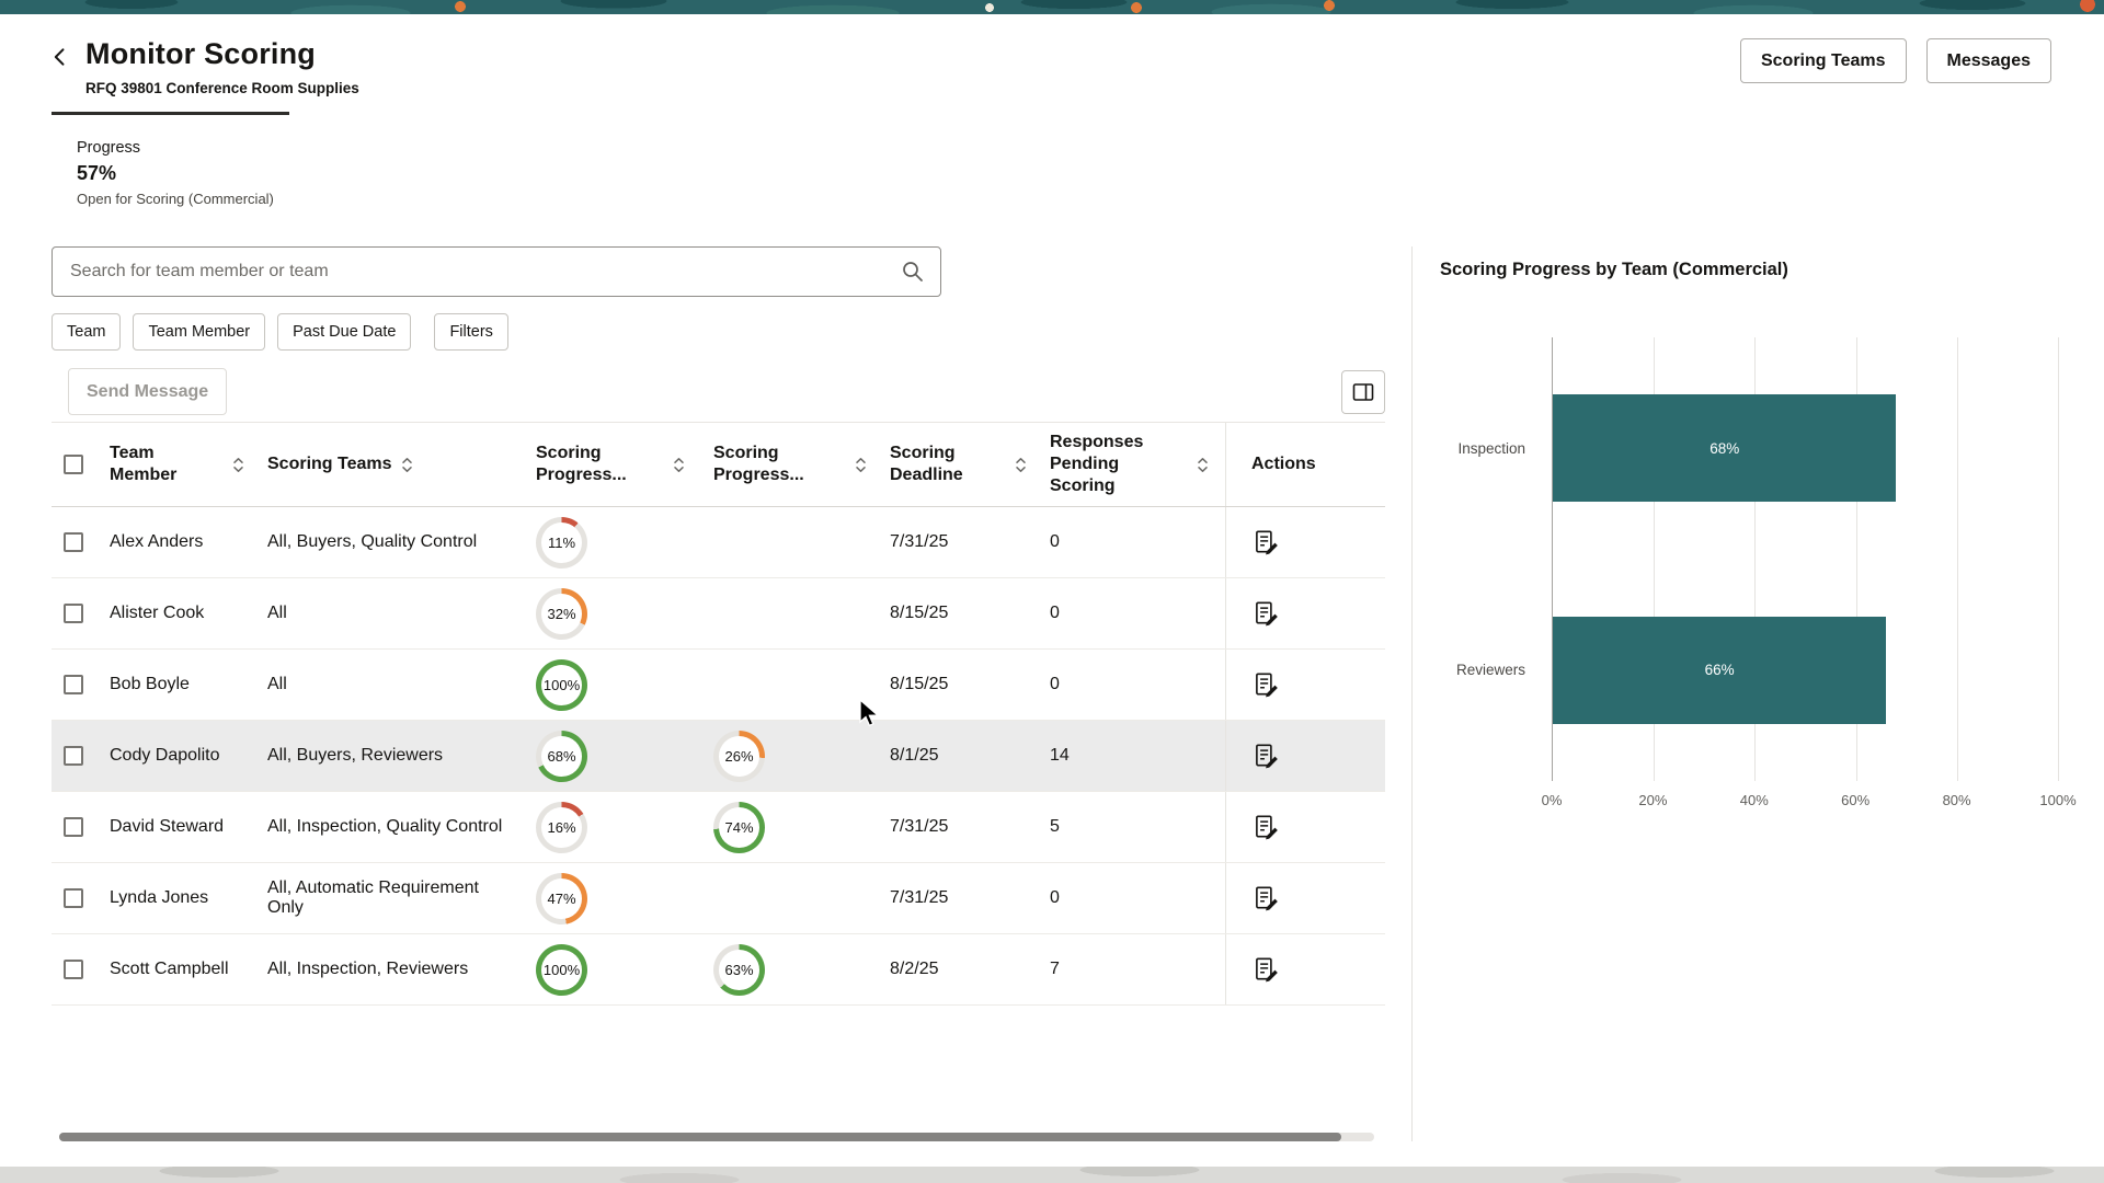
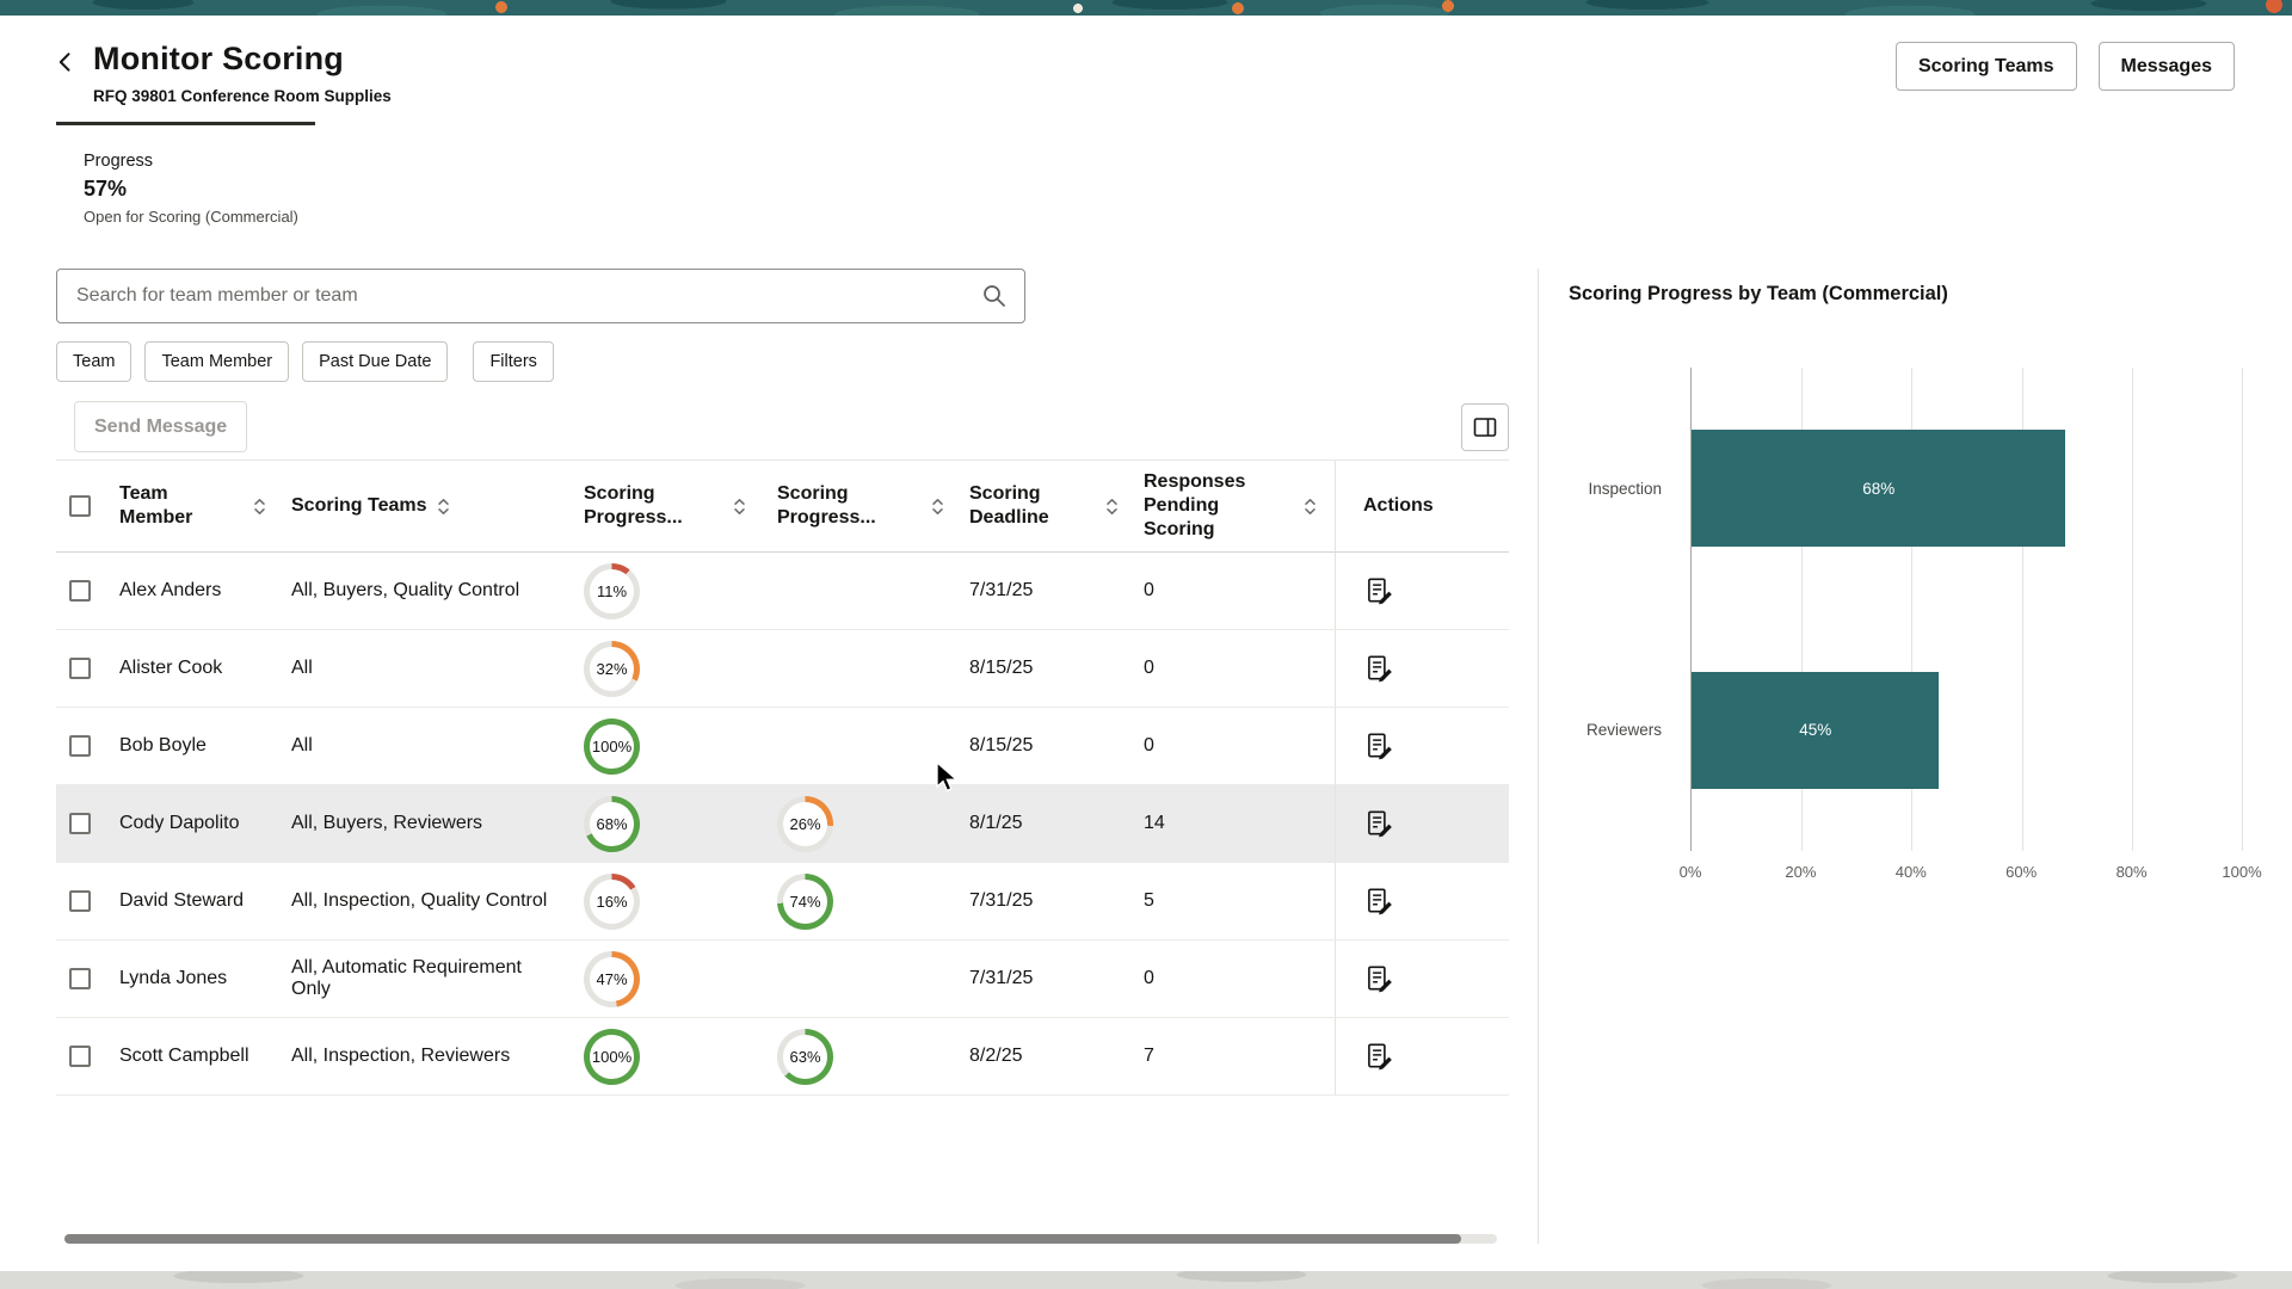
Reviewers: 66% -> 45%
